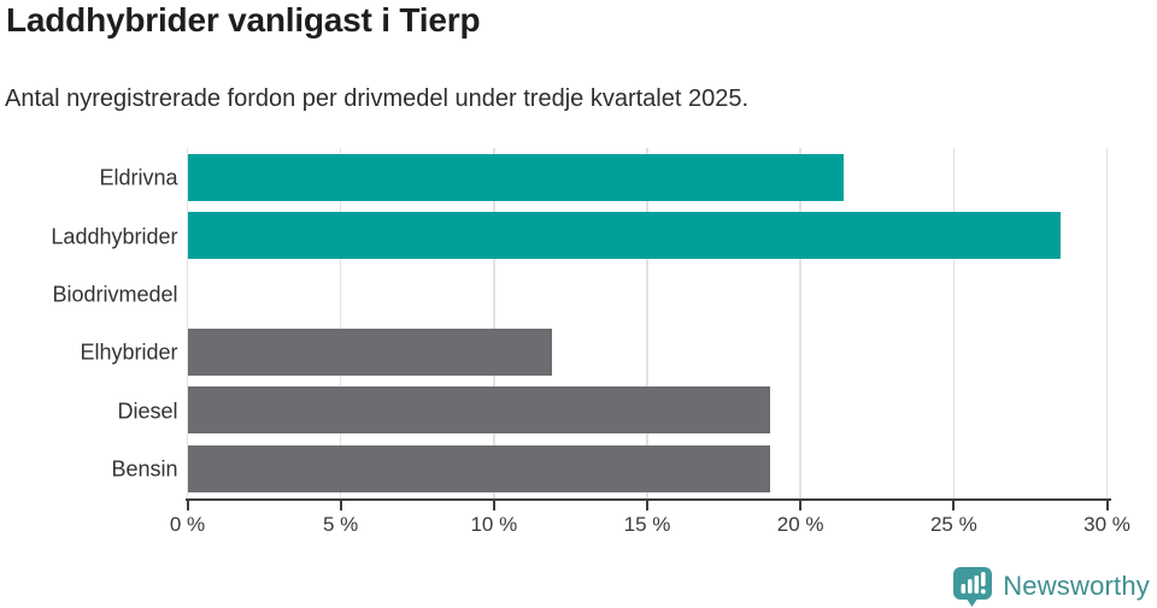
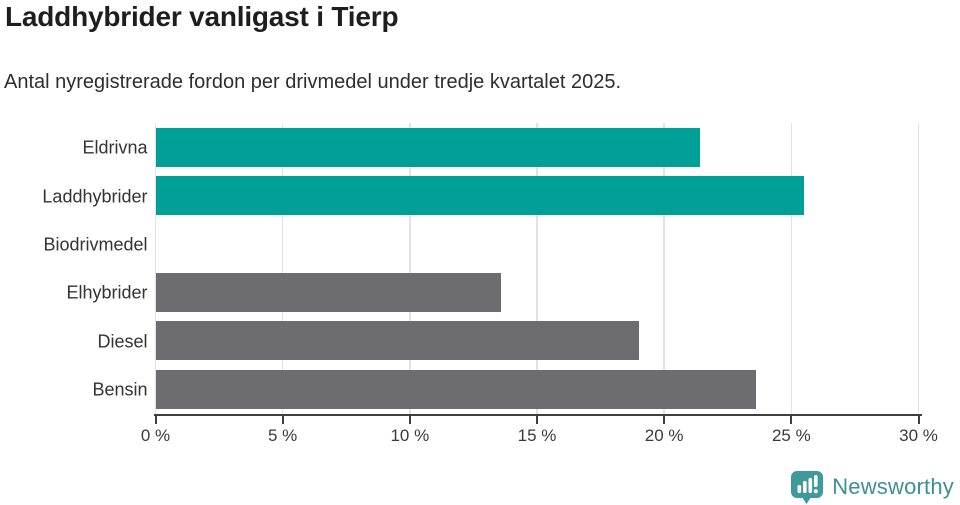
Laddhybrider: 28.5% -> 25.5%
Elhybrider: 11.9% -> 13.6%
Bensin: 19.0% -> 23.6%
